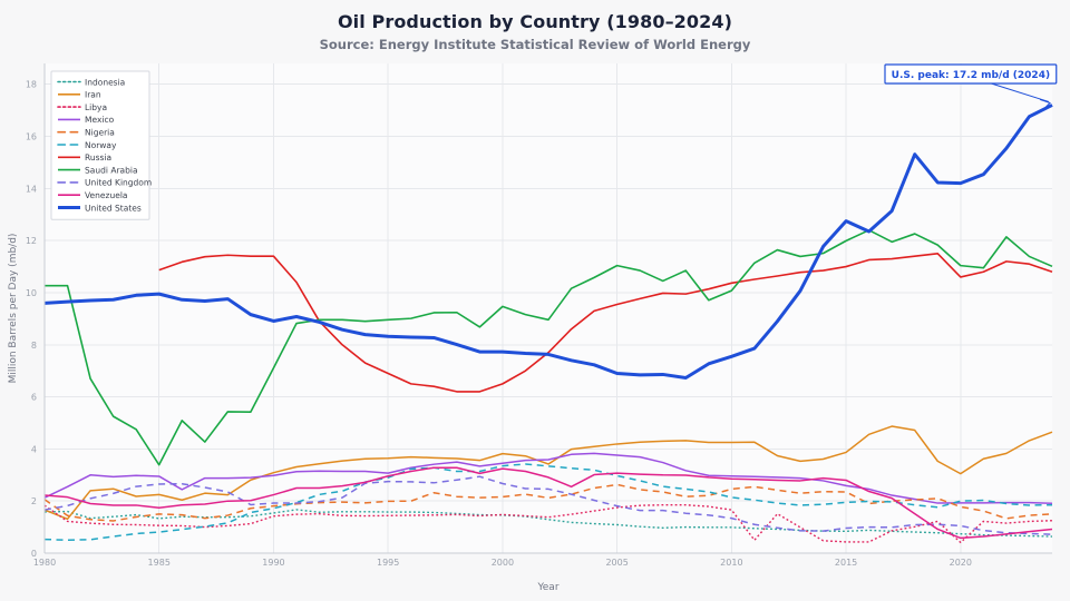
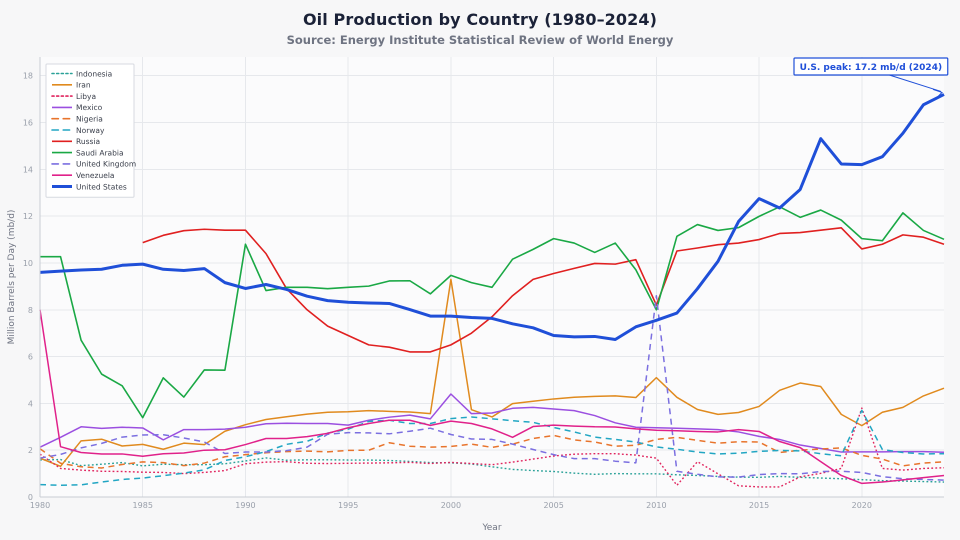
Venezuela/1980: 2.2 -> 8.0
Saudi Arabia/1990: 7.1 -> 10.8
Iran/2000: 3.8 -> 9.3
Mexico/2000: 3.5 -> 4.4
Iran/2010: 4.2 -> 5.1
Russia/2010: 10.4 -> 8.2
Saudi Arabia/2010: 10.1 -> 8.0
United Kingdom/2010: 1.3 -> 8.6
Libya/2020: 0.4 -> 3.8
Norway/2020: 2.0 -> 3.7
